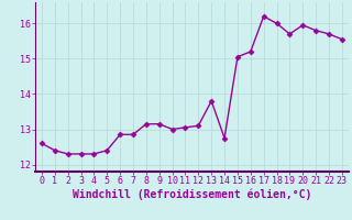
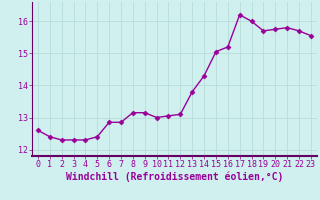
14: 12.75 -> 14.30
20: 15.95 -> 15.75
